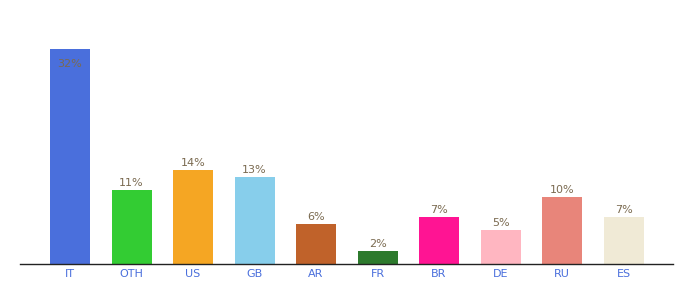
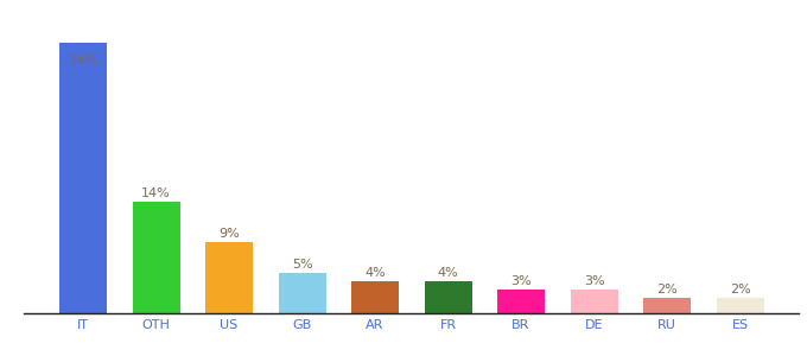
IT: 32% -> 34%
OTH: 11% -> 14%
US: 14% -> 9%
GB: 13% -> 5%
AR: 6% -> 4%
FR: 2% -> 4%
BR: 7% -> 3%
DE: 5% -> 3%
RU: 10% -> 2%
ES: 7% -> 2%
